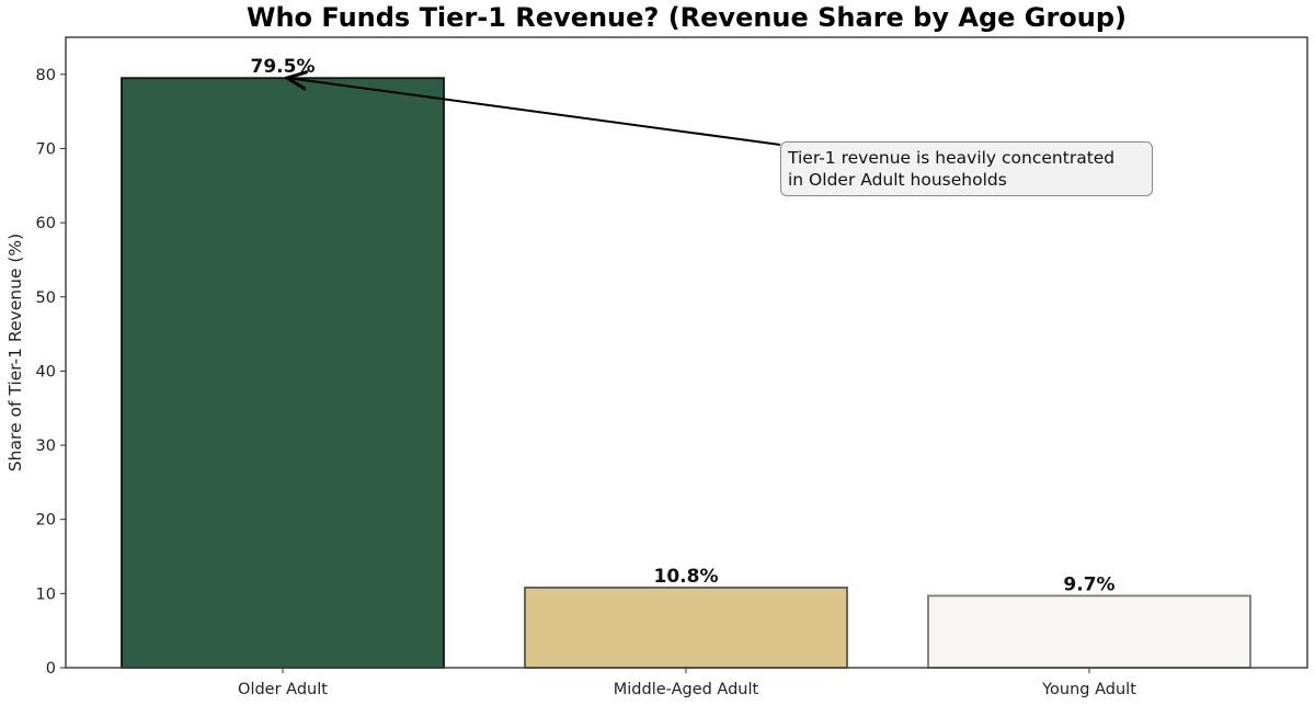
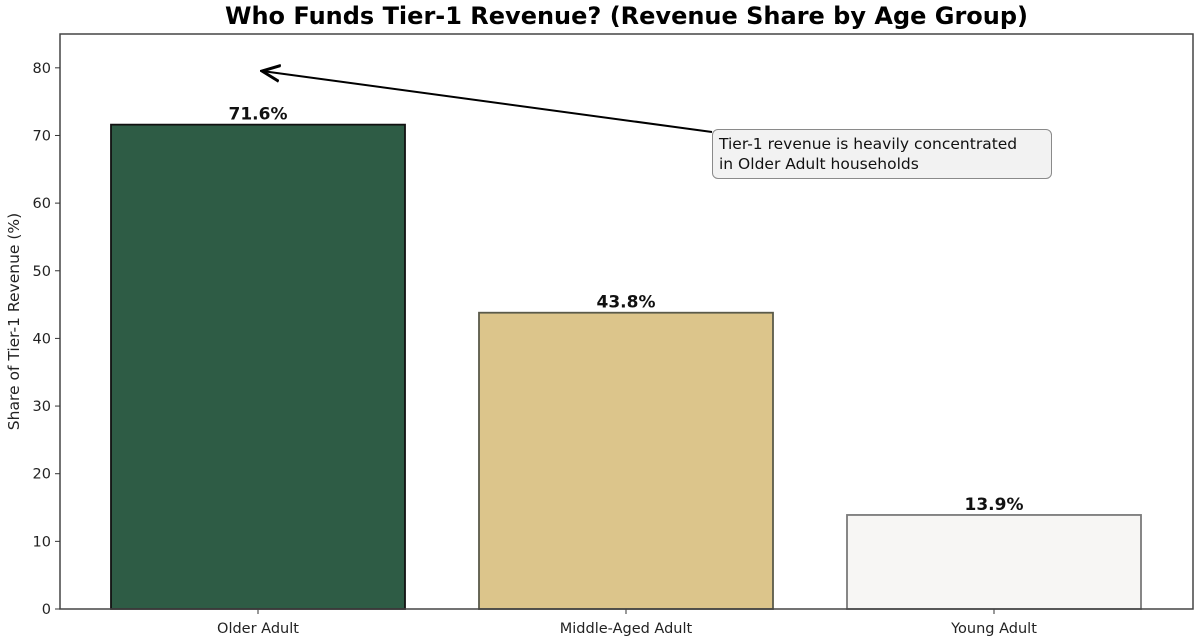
Older Adult: 79.5% -> 71.6%
Middle-Aged Adult: 10.8% -> 43.8%
Young Adult: 9.7% -> 13.9%
